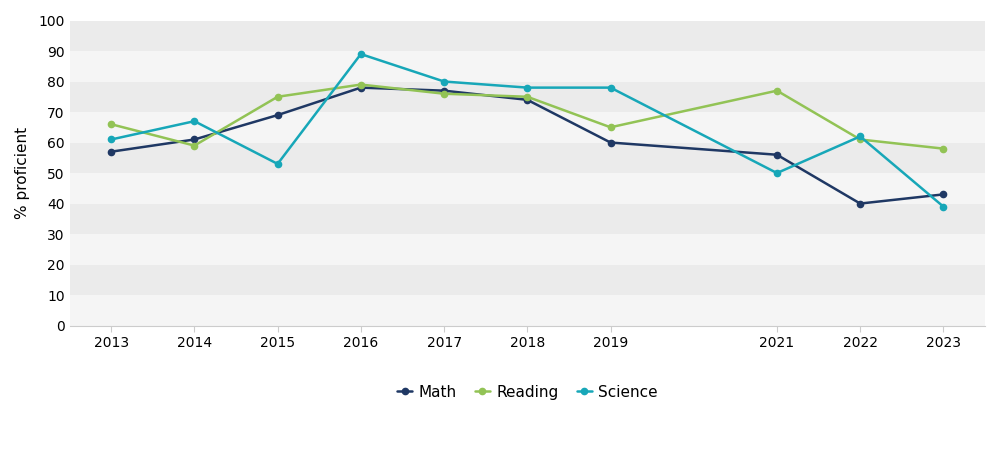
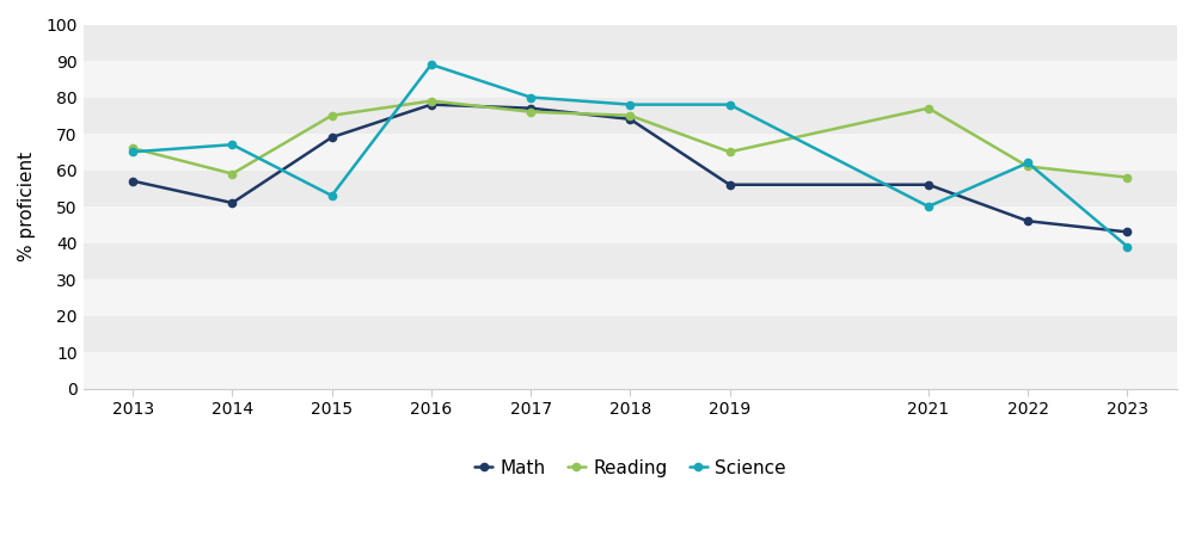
Science/2013: 61 -> 65
Math/2014: 61 -> 51
Math/2019: 60 -> 56
Math/2022: 40 -> 46
